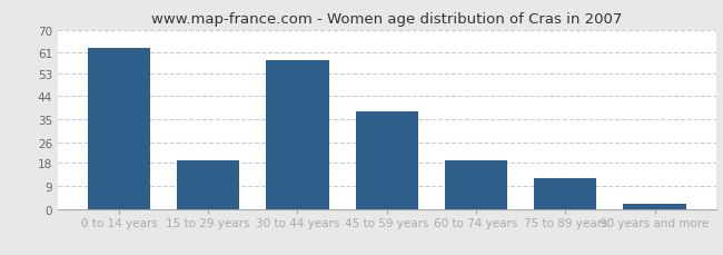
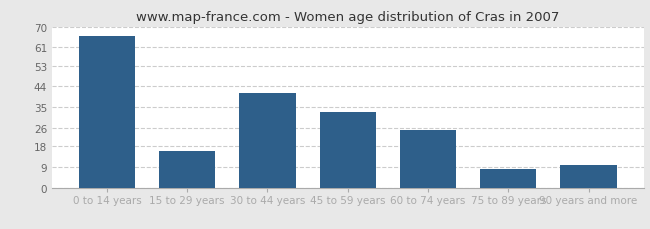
0 to 14 years: 63 -> 66
15 to 29 years: 19 -> 16
30 to 44 years: 58 -> 41
45 to 59 years: 38 -> 33
60 to 74 years: 19 -> 25
75 to 89 years: 12 -> 8
90 years and more: 2 -> 10
